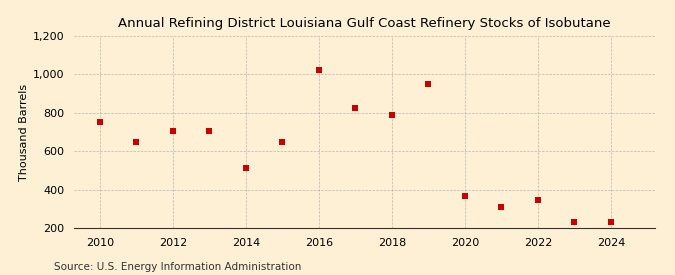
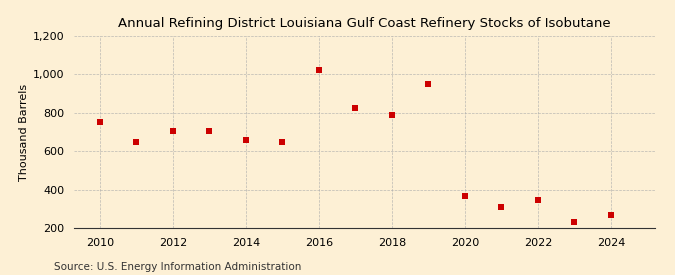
2014: 510 -> 660
2024: 240 -> 270
